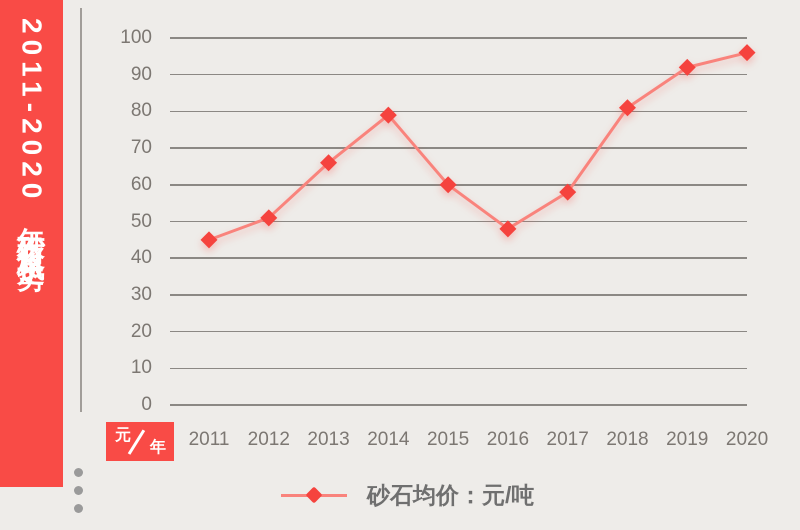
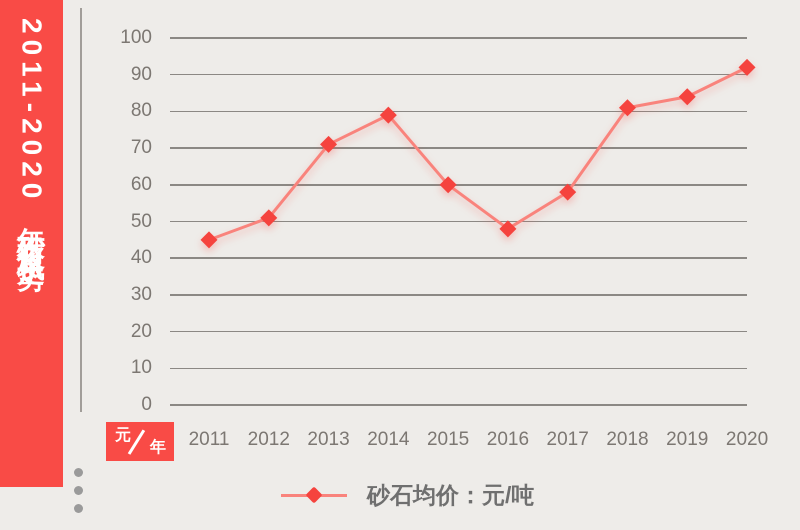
2013: 66 -> 71
2019: 92 -> 84
2020: 96 -> 92
